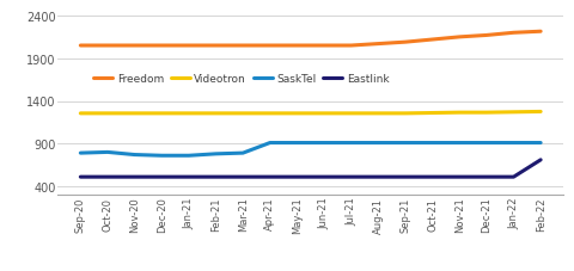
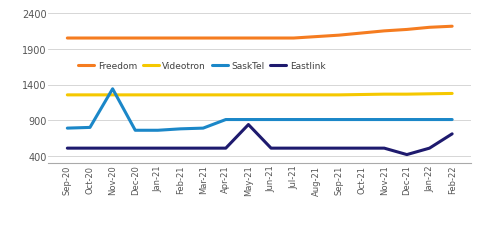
SaskTel/Nov-20: 770 -> 1340
Eastlink/May-21: 510 -> 840
Eastlink/Dec-21: 510 -> 420
